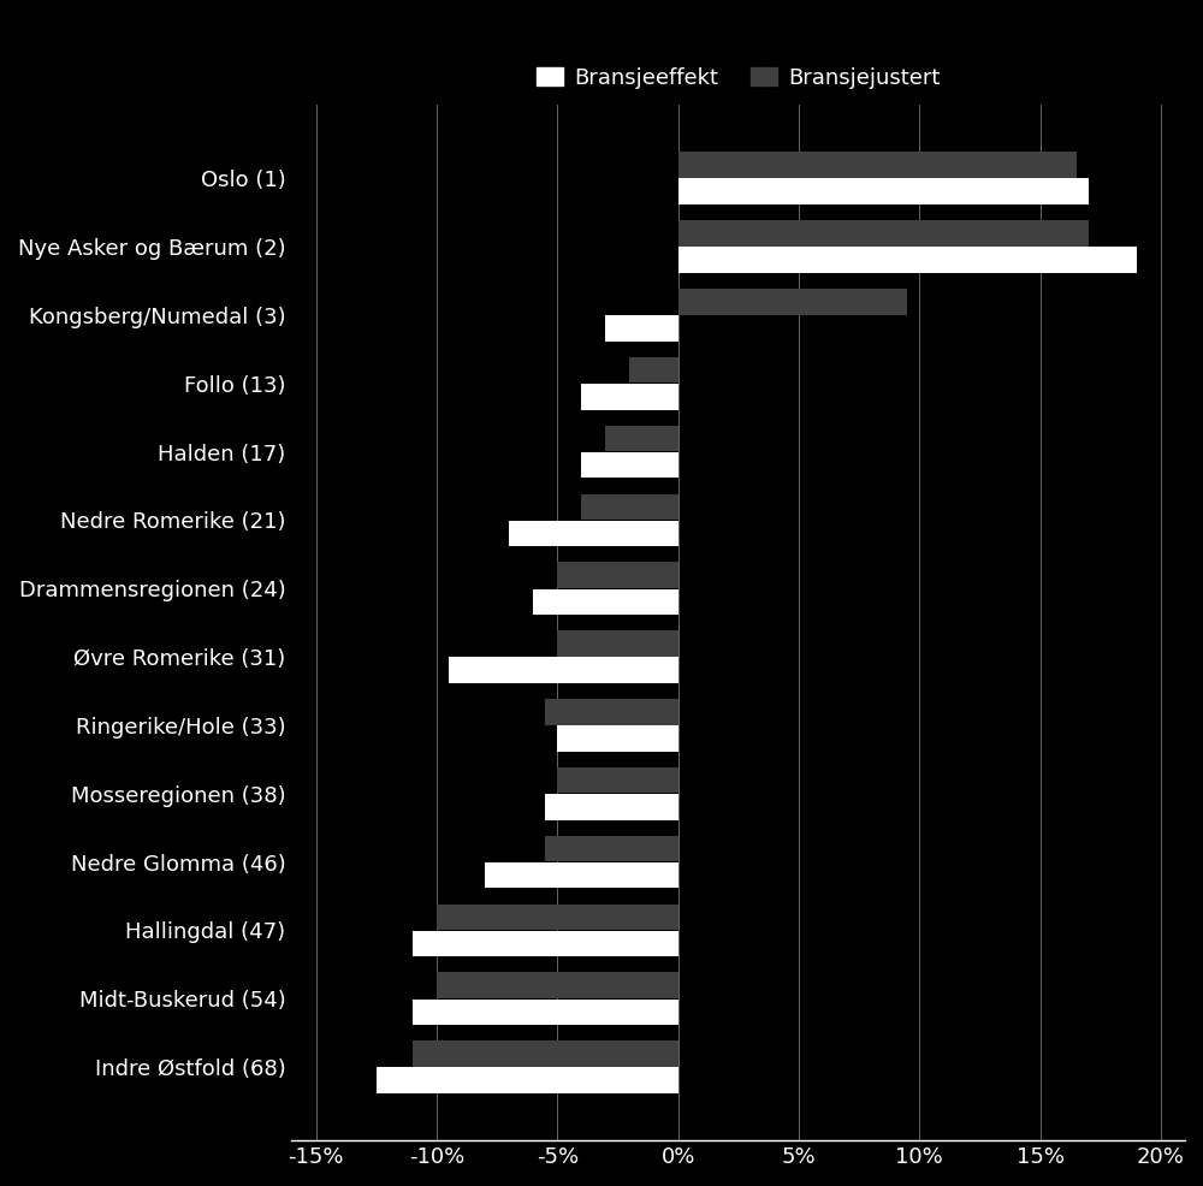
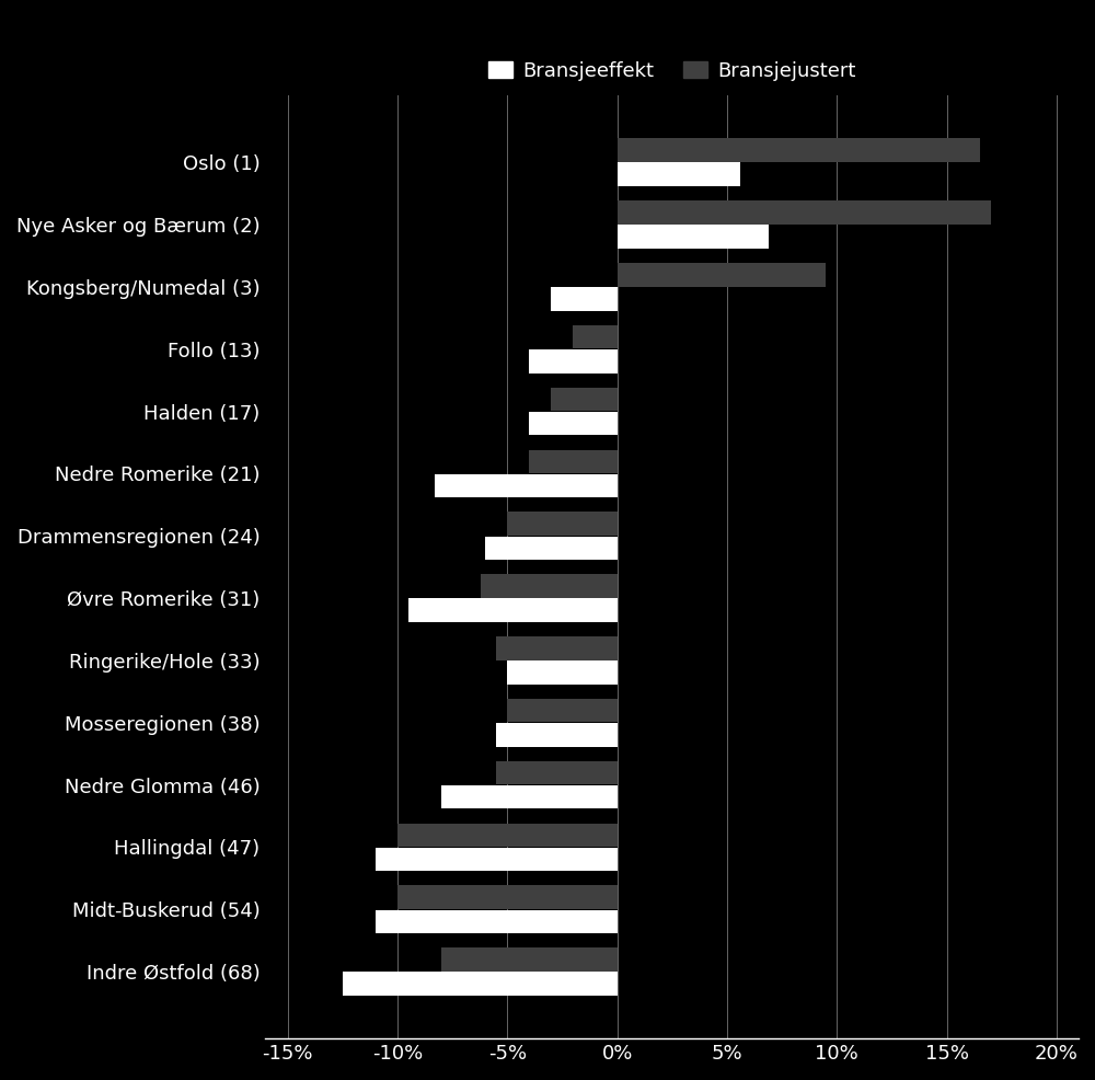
Bransjeeffekt/Oslo (1): 17.0% -> 5.6%
Bransjeeffekt/Nye Asker og Bærum (2): 19.0% -> 6.9%
Bransjeeffekt/Nedre Romerike (21): -7.0% -> -8.3%
Bransjejustert/Øvre Romerike (31): -5.0% -> -6.2%
Bransjejustert/Indre Østfold (68): -11.0% -> -8.0%
